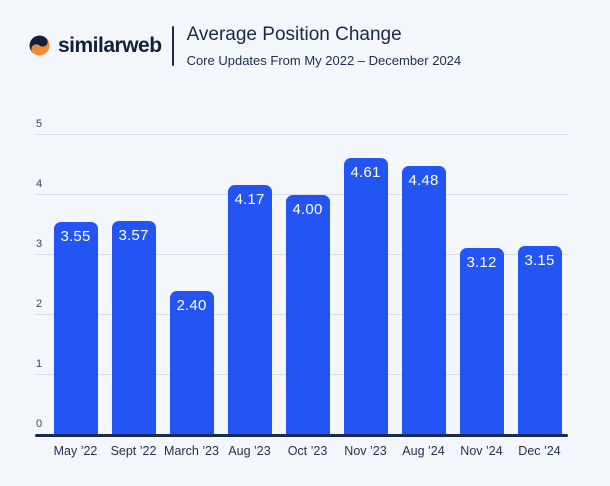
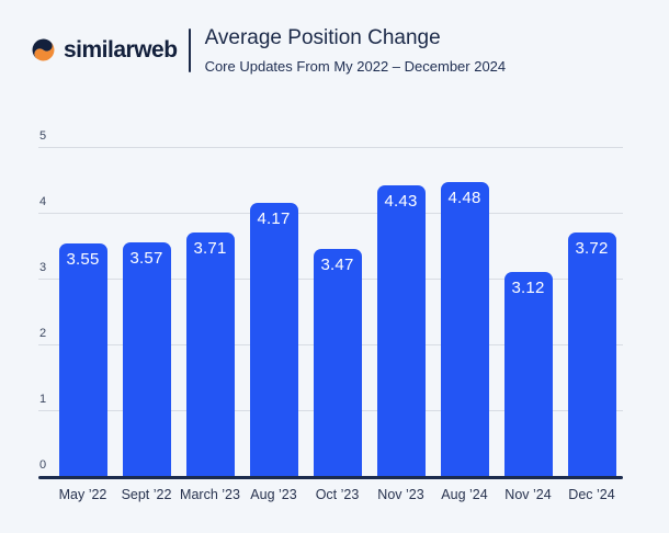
March ’23: 2.40 -> 3.71
Oct ’23: 4.00 -> 3.47
Nov ’23: 4.61 -> 4.43
Dec ’24: 3.15 -> 3.72
